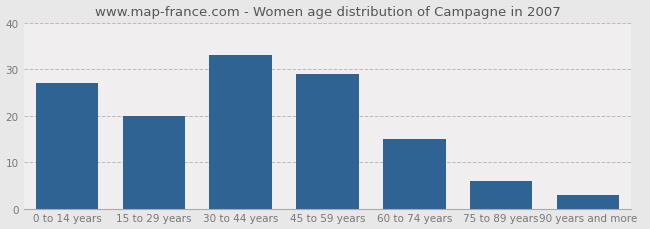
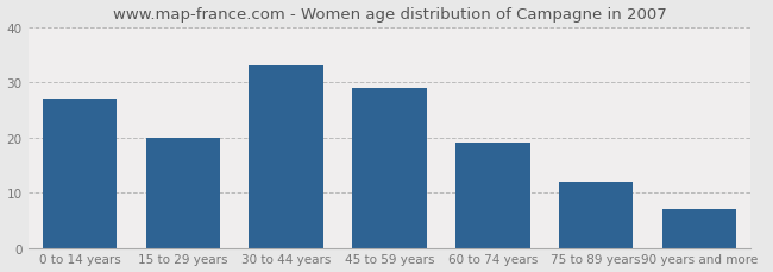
60 to 74 years: 15 -> 19
75 to 89 years: 6 -> 12
90 years and more: 3 -> 7
